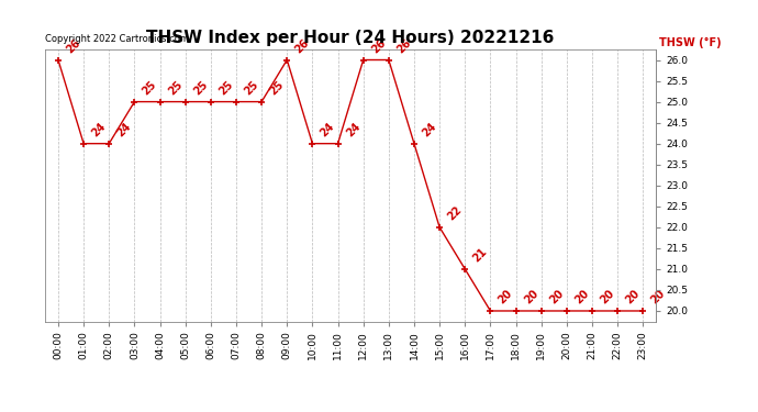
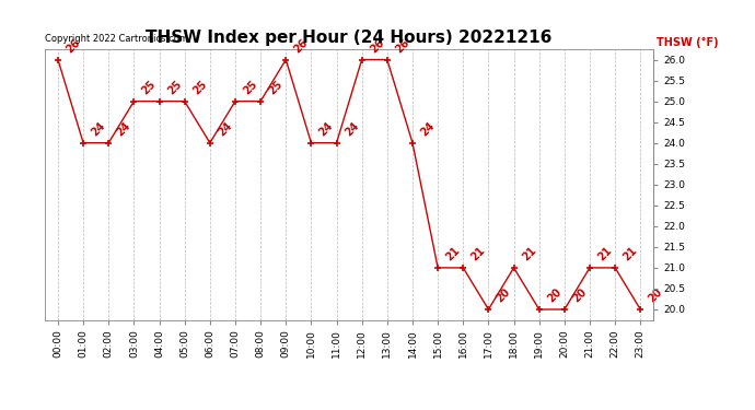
06:00: 25 -> 24
15:00: 22 -> 21
18:00: 20 -> 21
21:00: 20 -> 21
22:00: 20 -> 21
